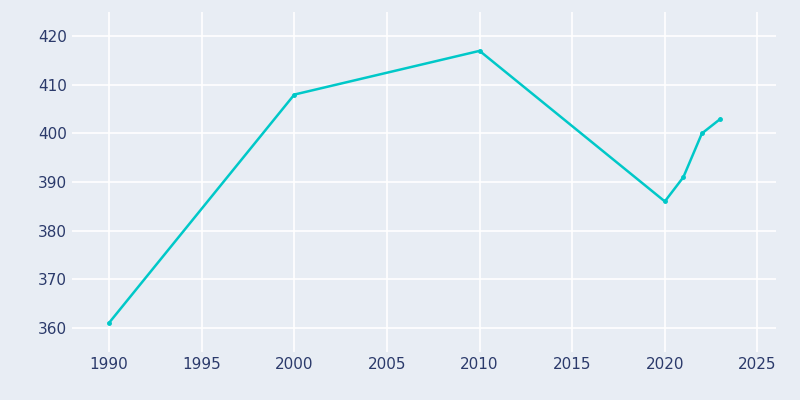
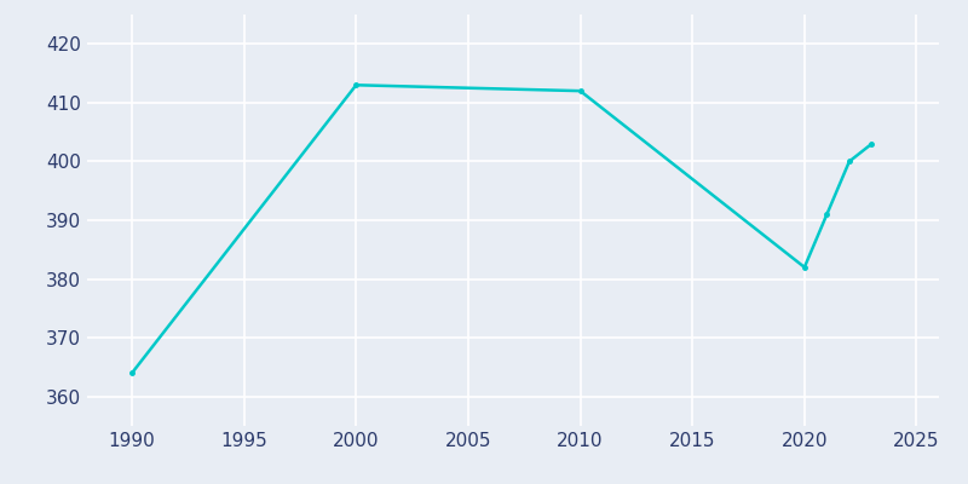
1990: 361 -> 364
2000: 408 -> 413
2010: 417 -> 412
2020: 386 -> 382
